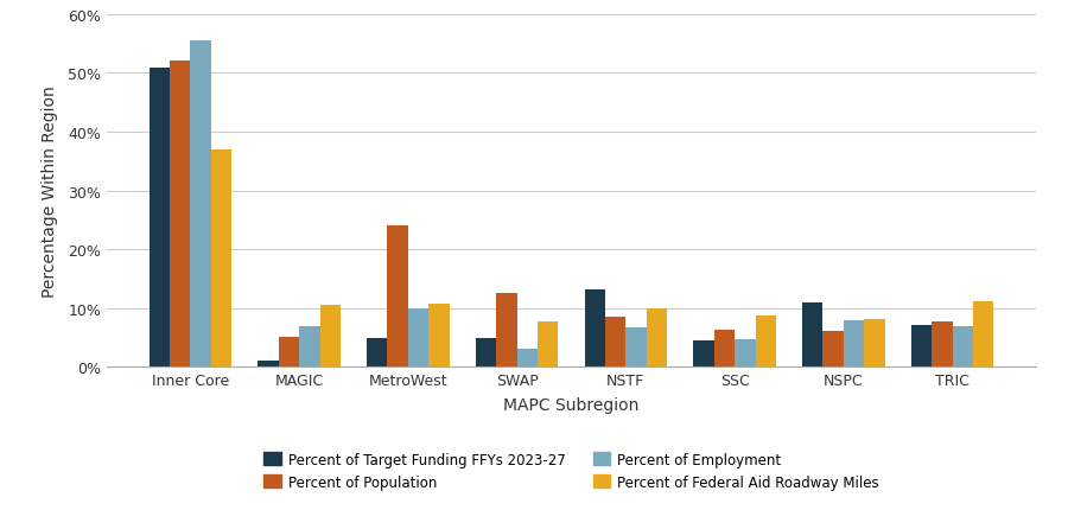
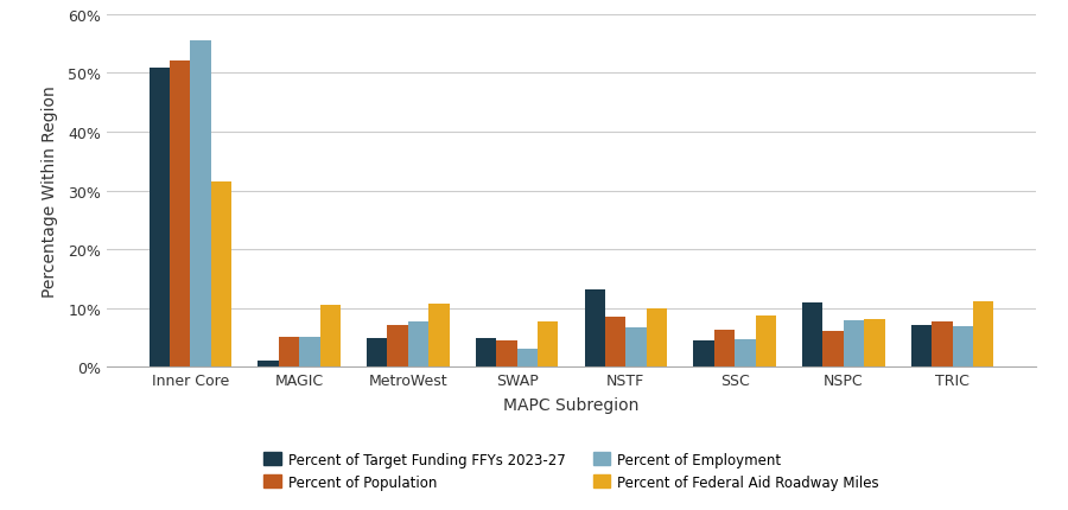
Percent of Federal Aid Roadway Miles/Inner Core: 37.0% -> 31.5%
Percent of Employment/MAGIC: 7.0% -> 5.2%
Percent of Population/MetroWest: 24.0% -> 7.2%
Percent of Employment/MetroWest: 10.0% -> 7.7%
Percent of Population/SWAP: 12.5% -> 4.5%
